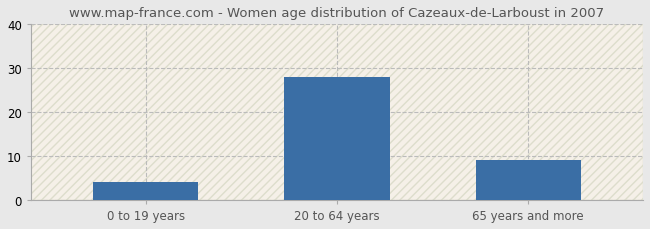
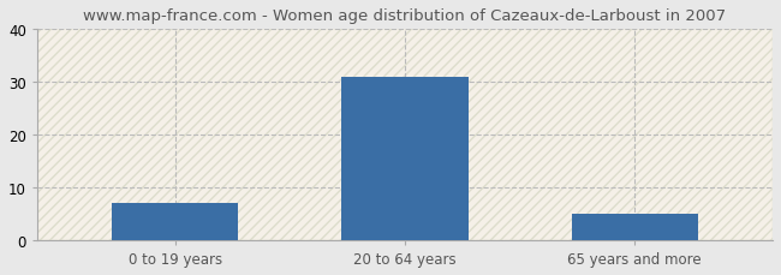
0 to 19 years: 4 -> 7
20 to 64 years: 28 -> 31
65 years and more: 9 -> 5
